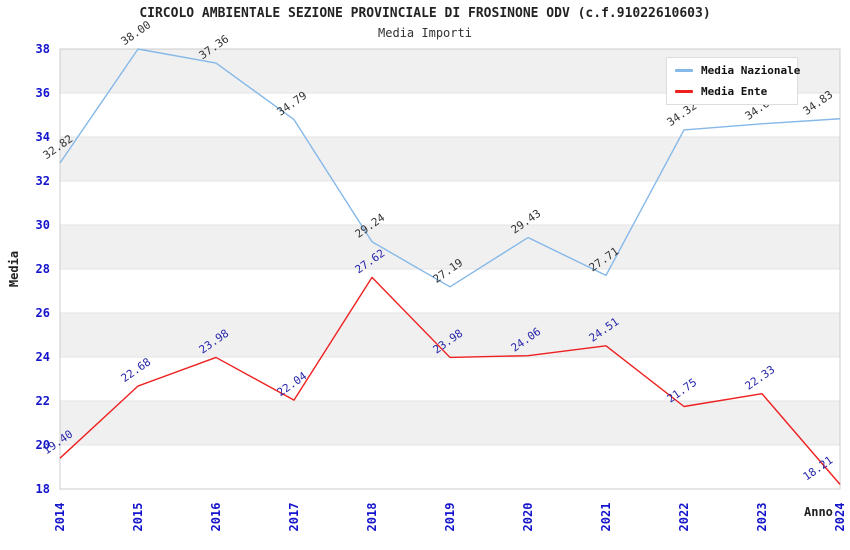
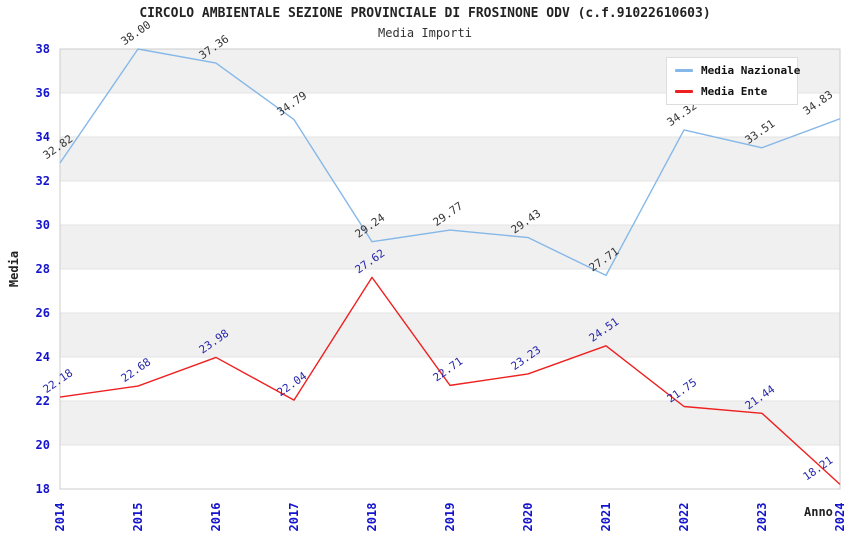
Media Ente/2014: 19.40 -> 22.18
Media Nazionale/2019: 27.19 -> 29.77
Media Ente/2019: 23.98 -> 22.71
Media Ente/2020: 24.06 -> 23.23
Media Nazionale/2023: 34.60 -> 33.51
Media Ente/2023: 22.33 -> 21.44
